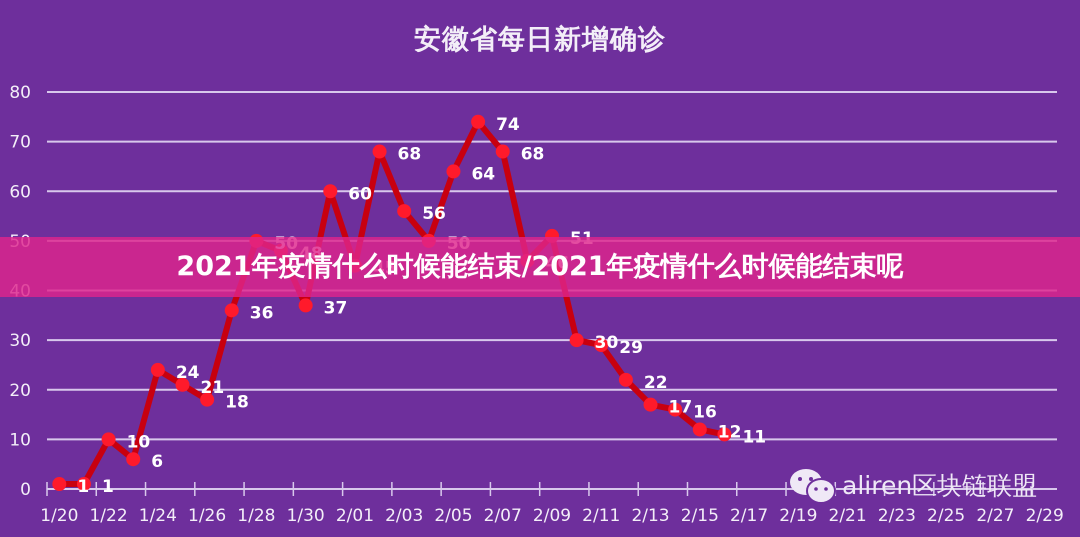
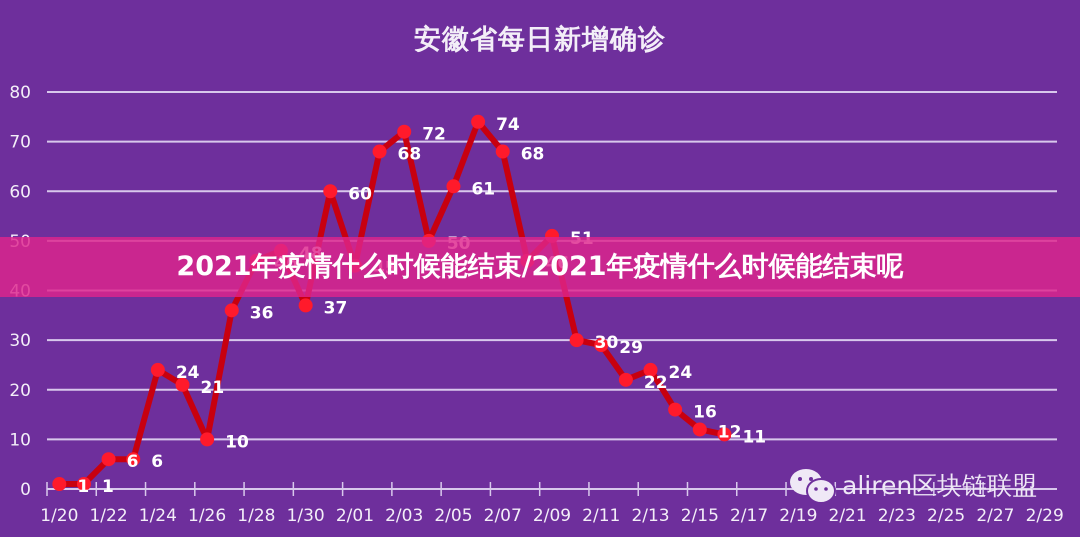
1/22: 10 -> 6
1/26: 18 -> 10
1/28: 50 -> 46
2/03: 56 -> 72
2/05: 64 -> 61
2/13: 17 -> 24
